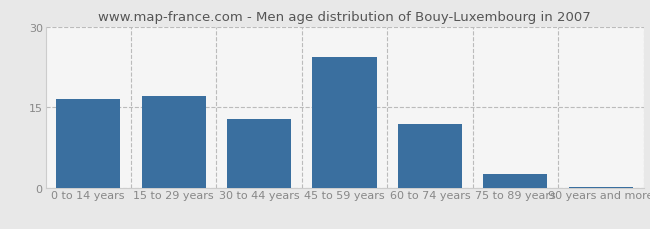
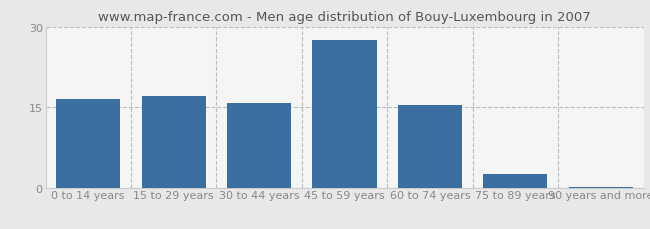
30 to 44 years: 12.8 -> 15.8
45 to 59 years: 24.4 -> 27.5
60 to 74 years: 11.8 -> 15.4
